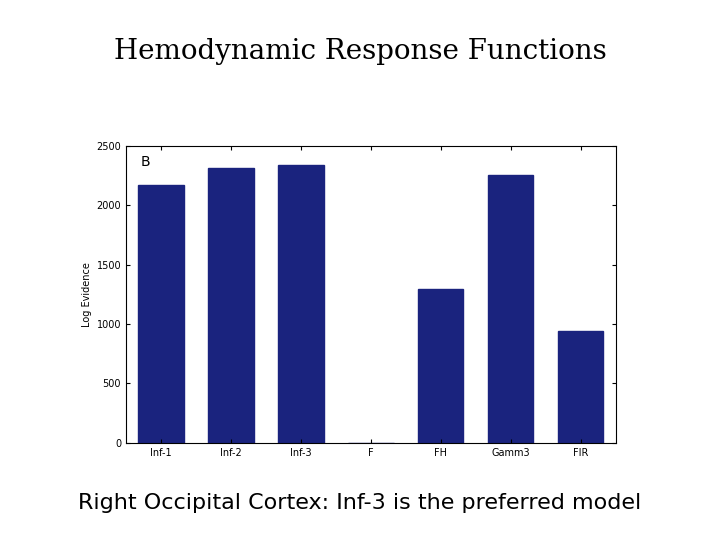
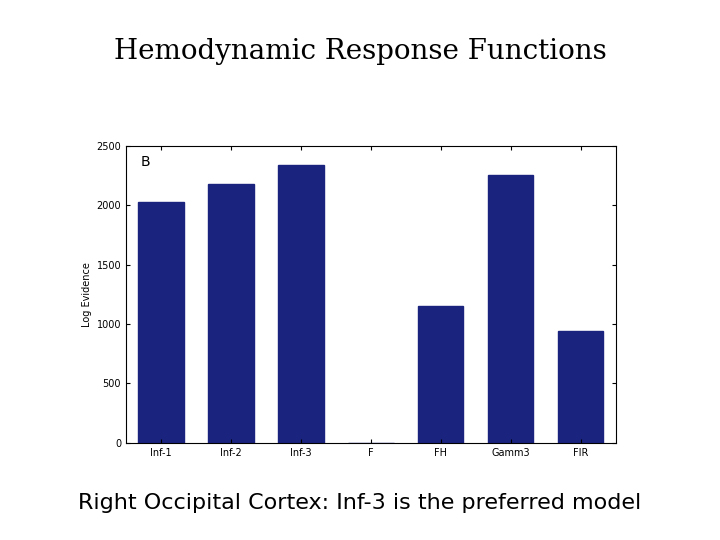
Inf-1: 2170 -> 2030
Inf-2: 2310 -> 2180
FH: 1300 -> 1150
